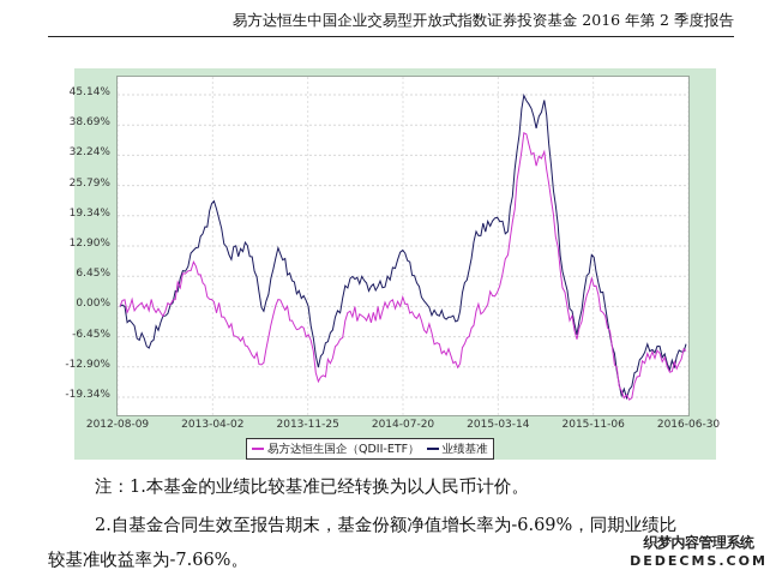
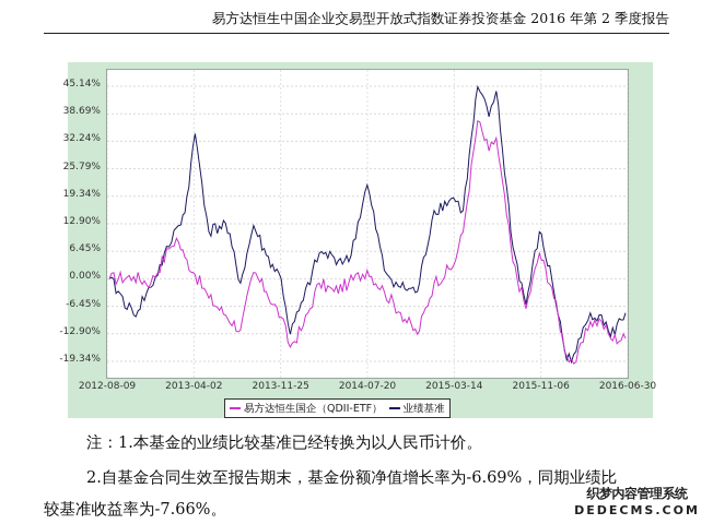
业绩基准/2013-04-02: 22% -> 34%
易方达恒生国企（QDII-ETF）/2013-11-25: -6% -> -9%
业绩基准/2014-07-20: 12% -> 22%
易方达恒生国企（QDII-ETF）/2016-06-30: -10% -> -14%
